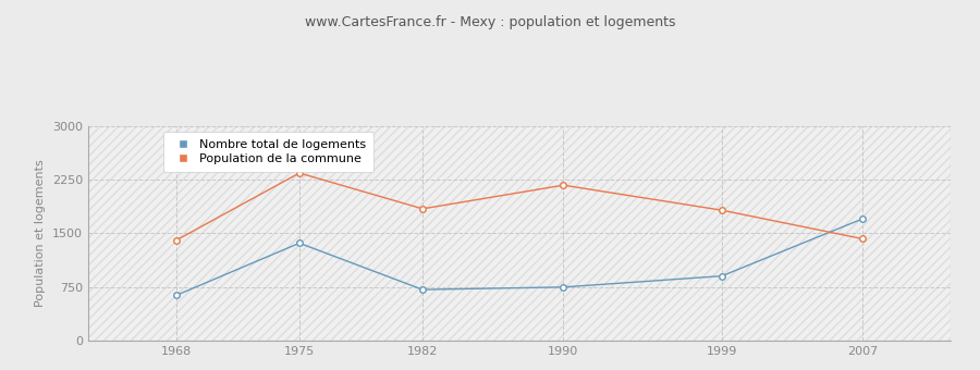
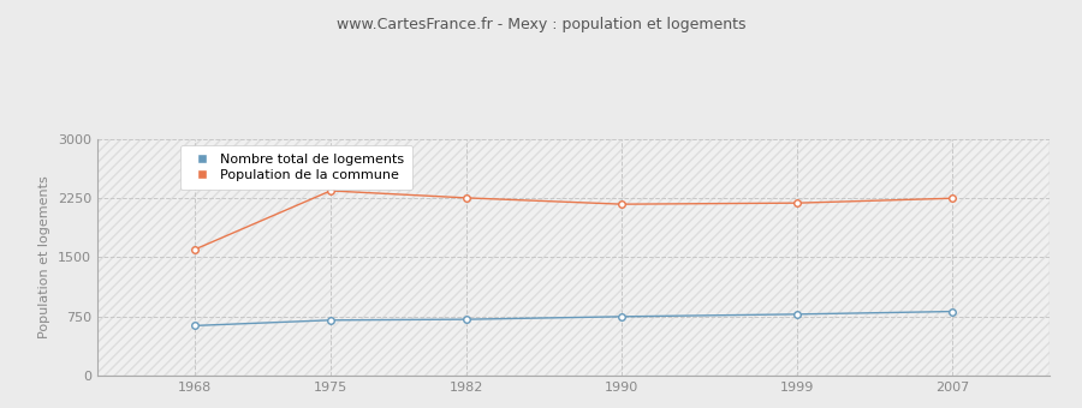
Population de la commune/1968: 1400 -> 1600
Nombre total de logements/1975: 1360 -> 700
Population de la commune/1982: 1840 -> 2250
Nombre total de logements/1999: 900 -> 780
Population de la commune/1999: 1820 -> 2180
Nombre total de logements/2007: 1700 -> 810
Population de la commune/2007: 1420 -> 2240
